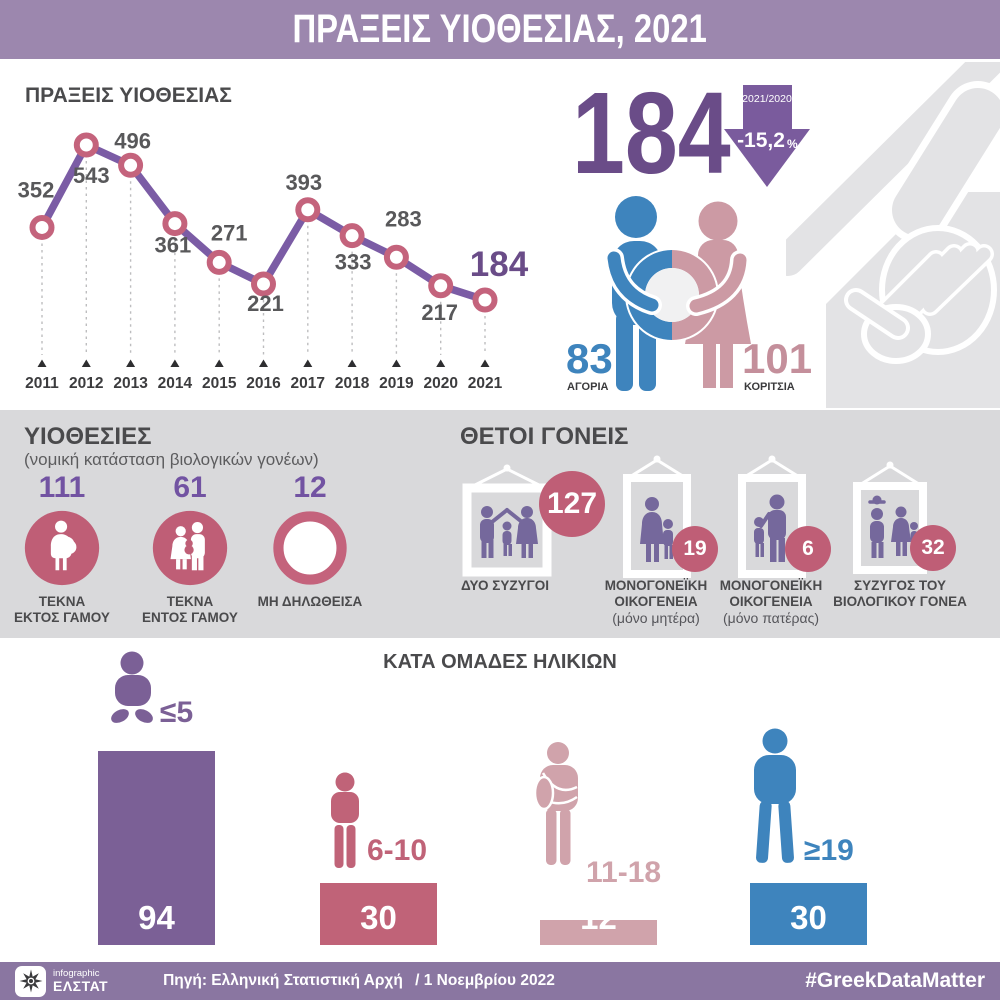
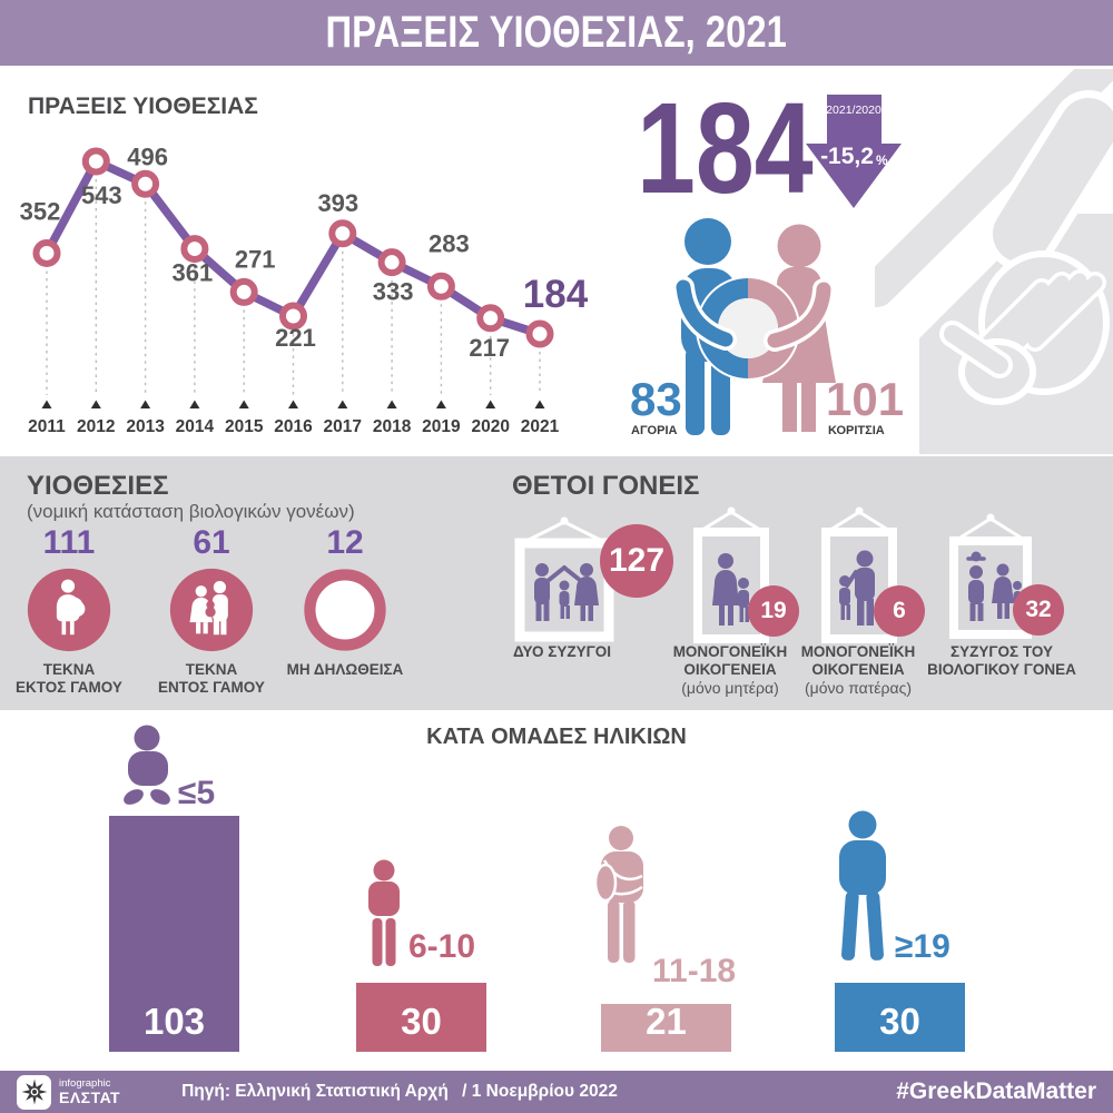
ΚΑΤΑ ΟΜΑΔΕΣ ΗΛΙΚΙΩΝ/≤5: 94 -> 103
ΚΑΤΑ ΟΜΑΔΕΣ ΗΛΙΚΙΩΝ/11-18: 12 -> 21
